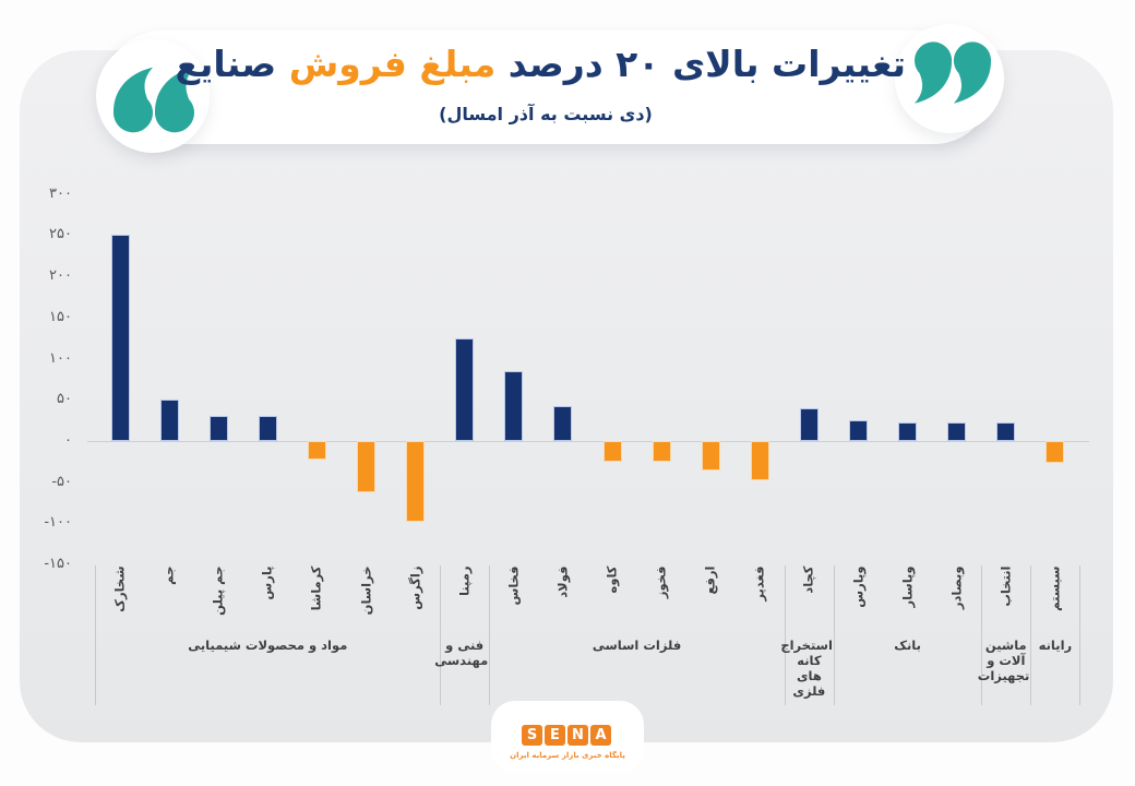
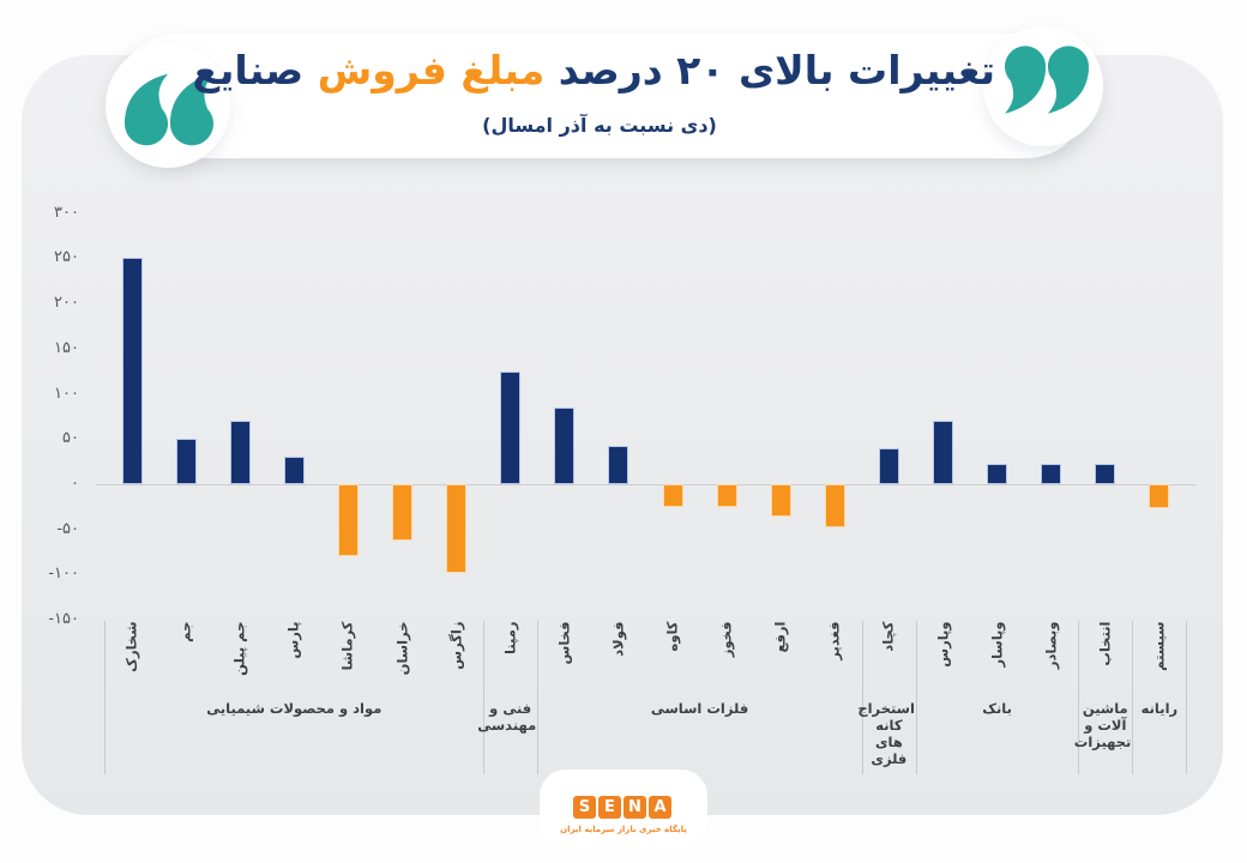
جم پیلن: 30 -> 70
کرماشا: -20 -> -80
وپارس: 20 -> 70
